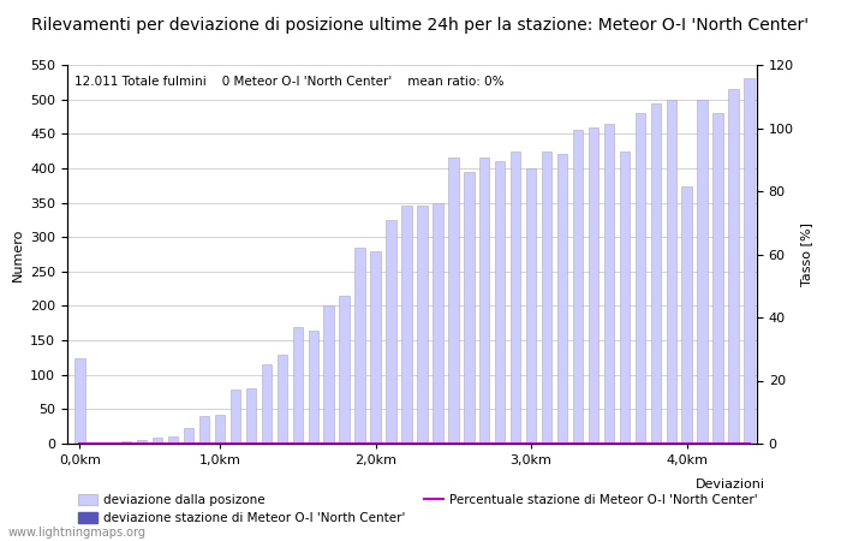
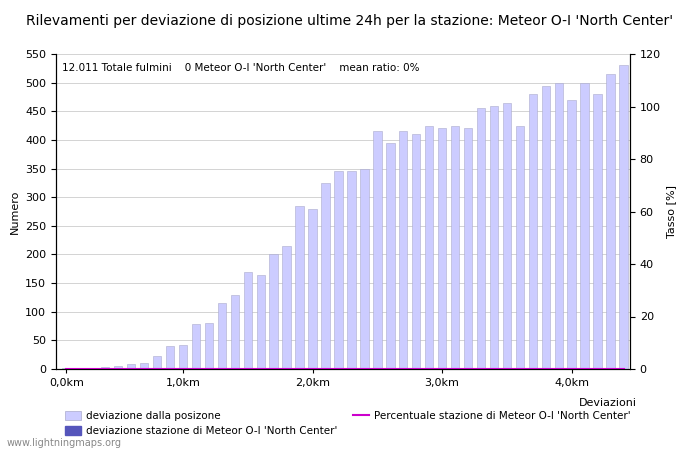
deviazione dalla posizone/0,0km: 124 -> 1
deviazione dalla posizone/3,0km: 400 -> 420
deviazione dalla posizone/4,0km: 374 -> 470
